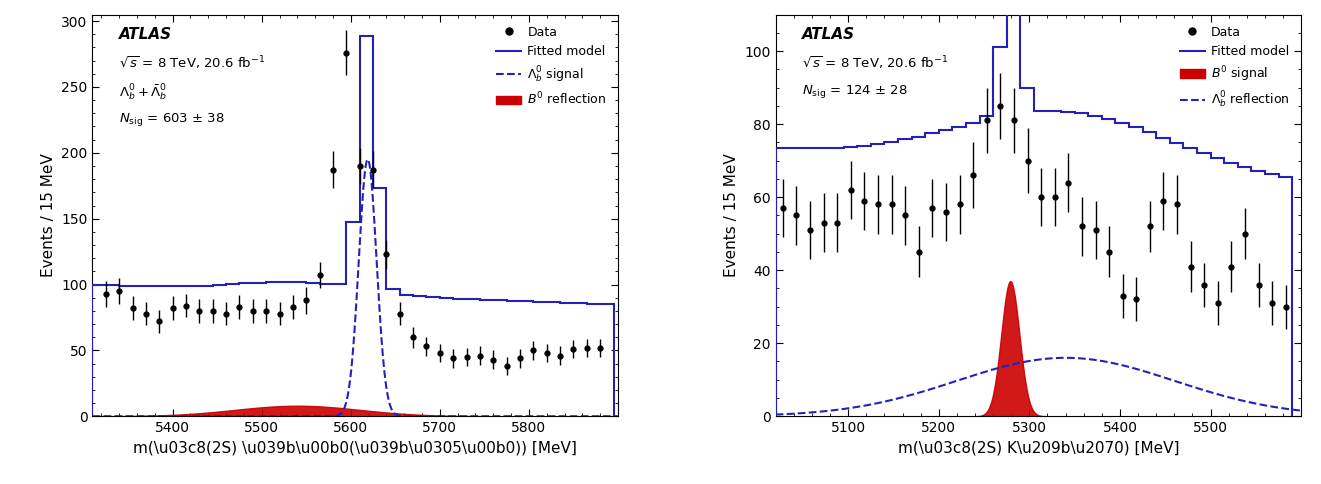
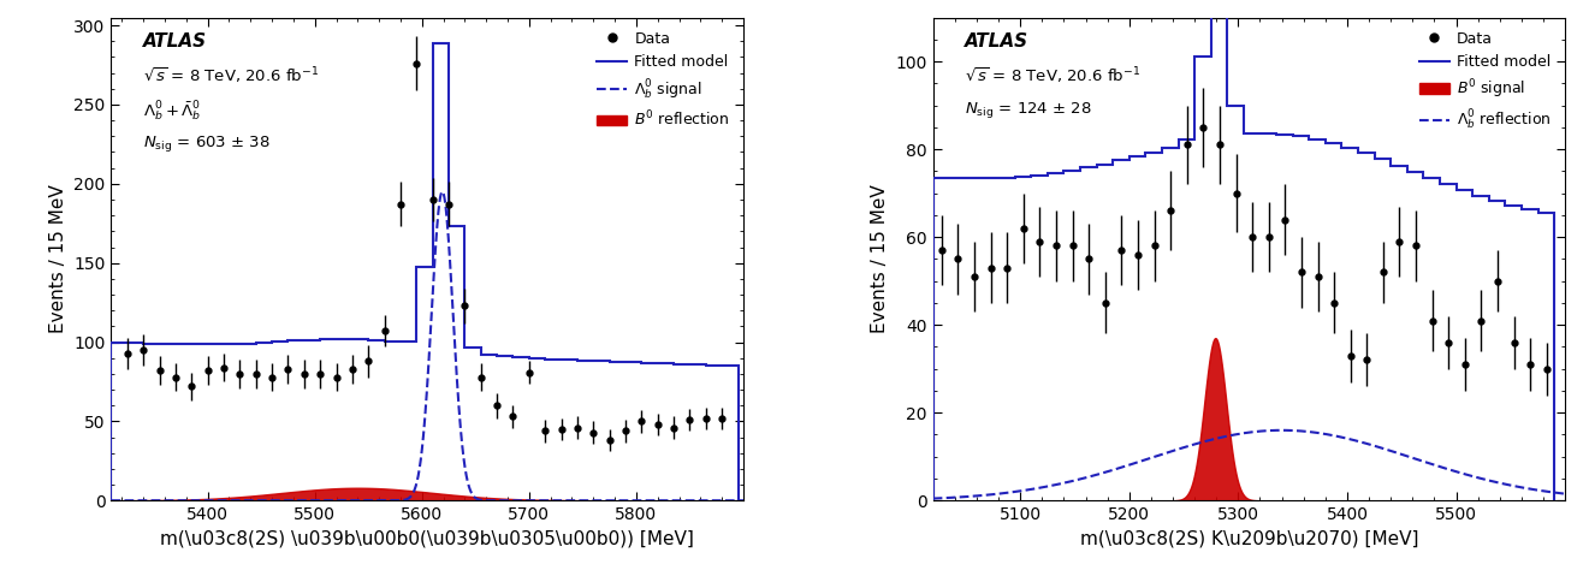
Data/5700: 48 -> 81
